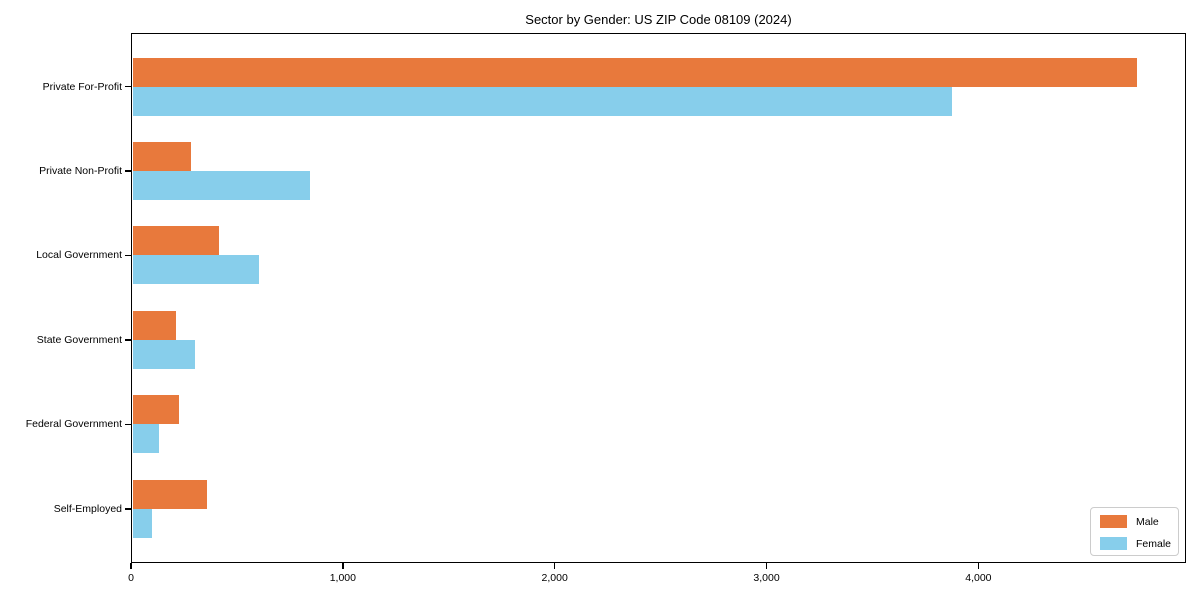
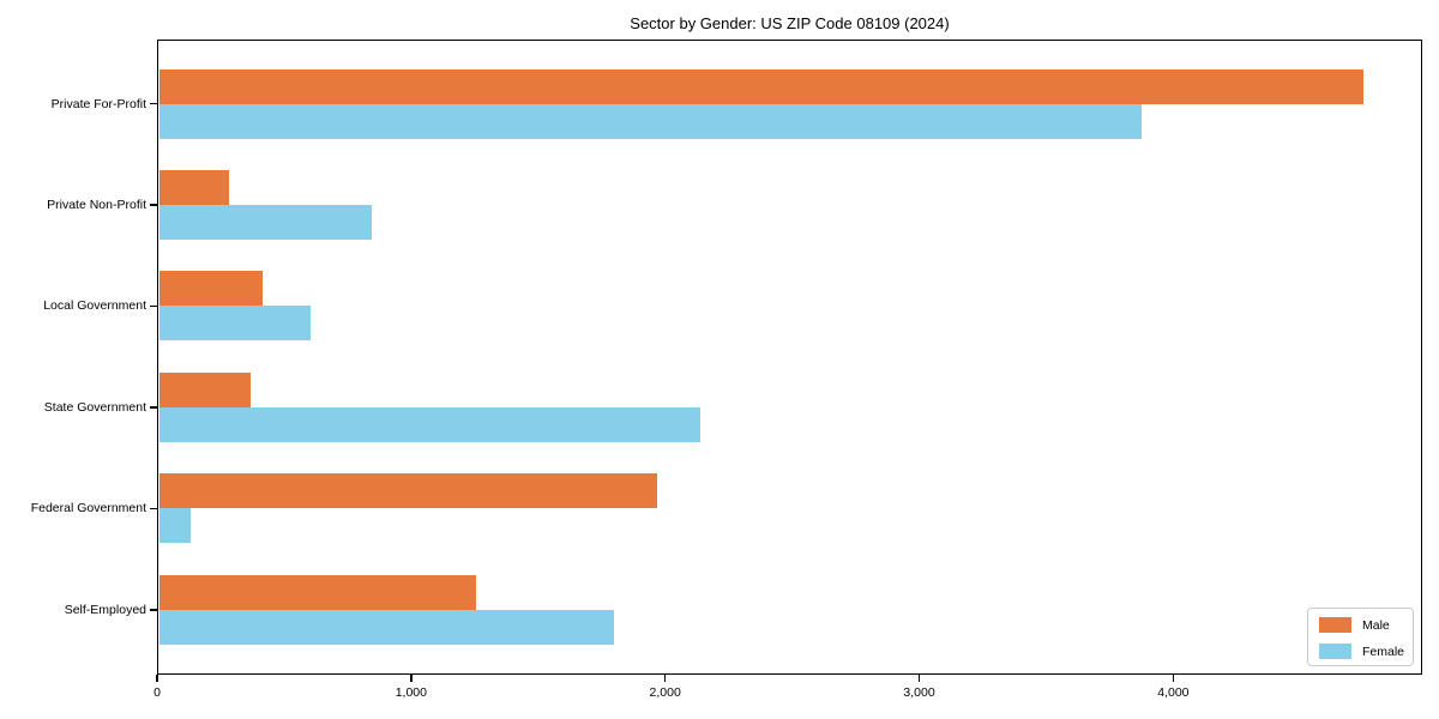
Male/State Government: 200 -> 360
Female/State Government: 290 -> 2130
Male/Federal Government: 220 -> 1960
Male/Self-Employed: 350 -> 1250
Female/Self-Employed: 90 -> 1790
